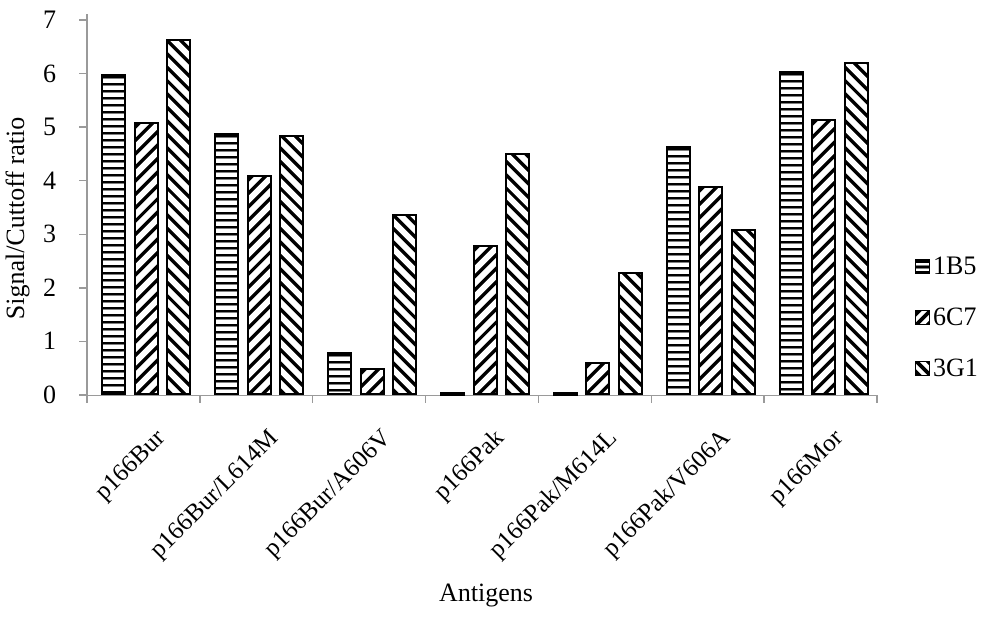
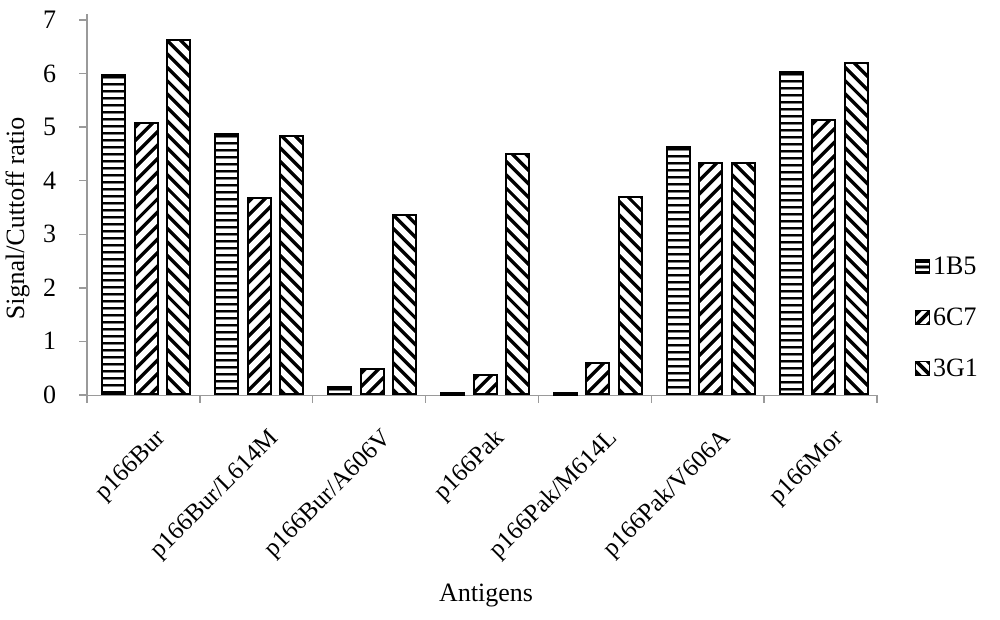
6C7/p166Bur/L614M: 4.1 -> 3.7
1B5/p166Bur/A606V: 0.8 -> 0.2
6C7/p166Pak: 2.8 -> 0.4
3G1/p166Pak/M614L: 2.3 -> 3.7
6C7/p166Pak/V606A: 3.9 -> 4.3
3G1/p166Pak/V606A: 3.1 -> 4.3
